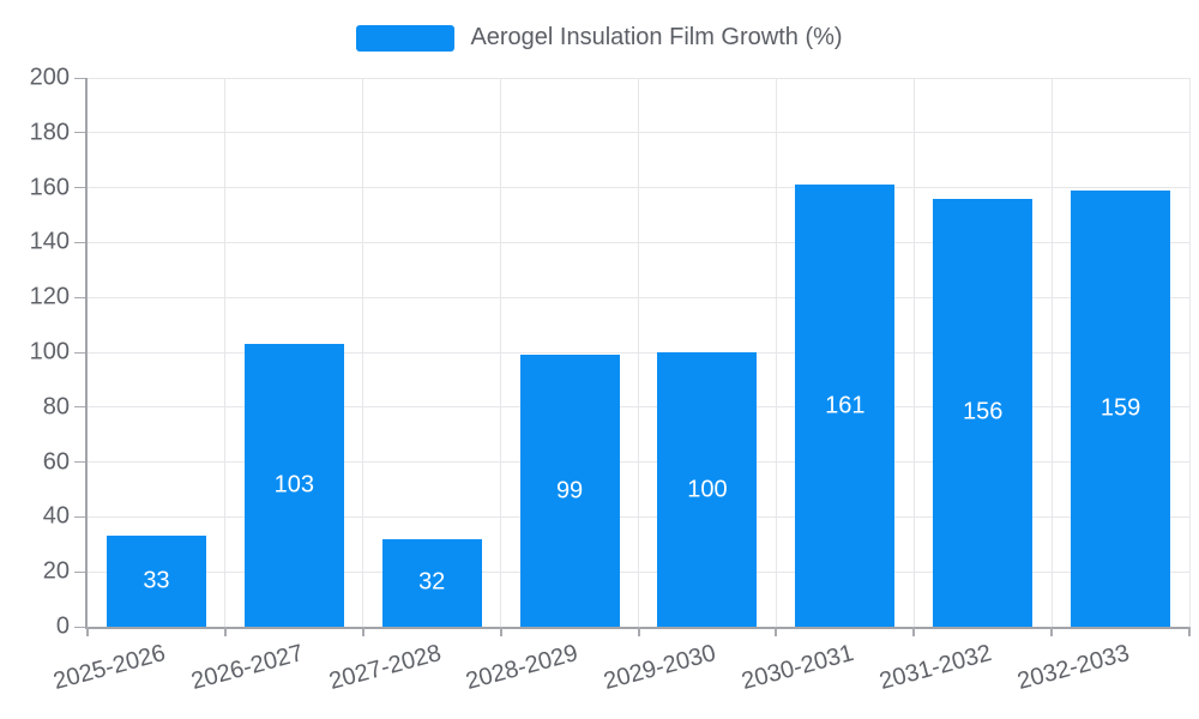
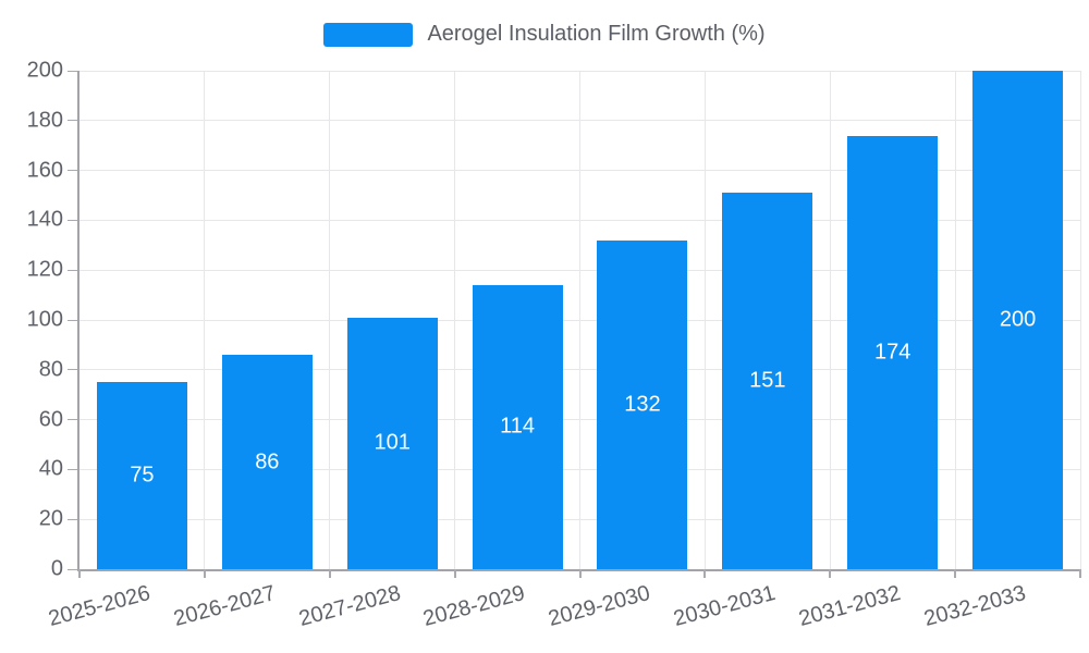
2025-2026: 33 -> 75
2026-2027: 103 -> 86
2027-2028: 32 -> 101
2028-2029: 99 -> 114
2029-2030: 100 -> 132
2030-2031: 161 -> 151
2031-2032: 156 -> 174
2032-2033: 159 -> 200
